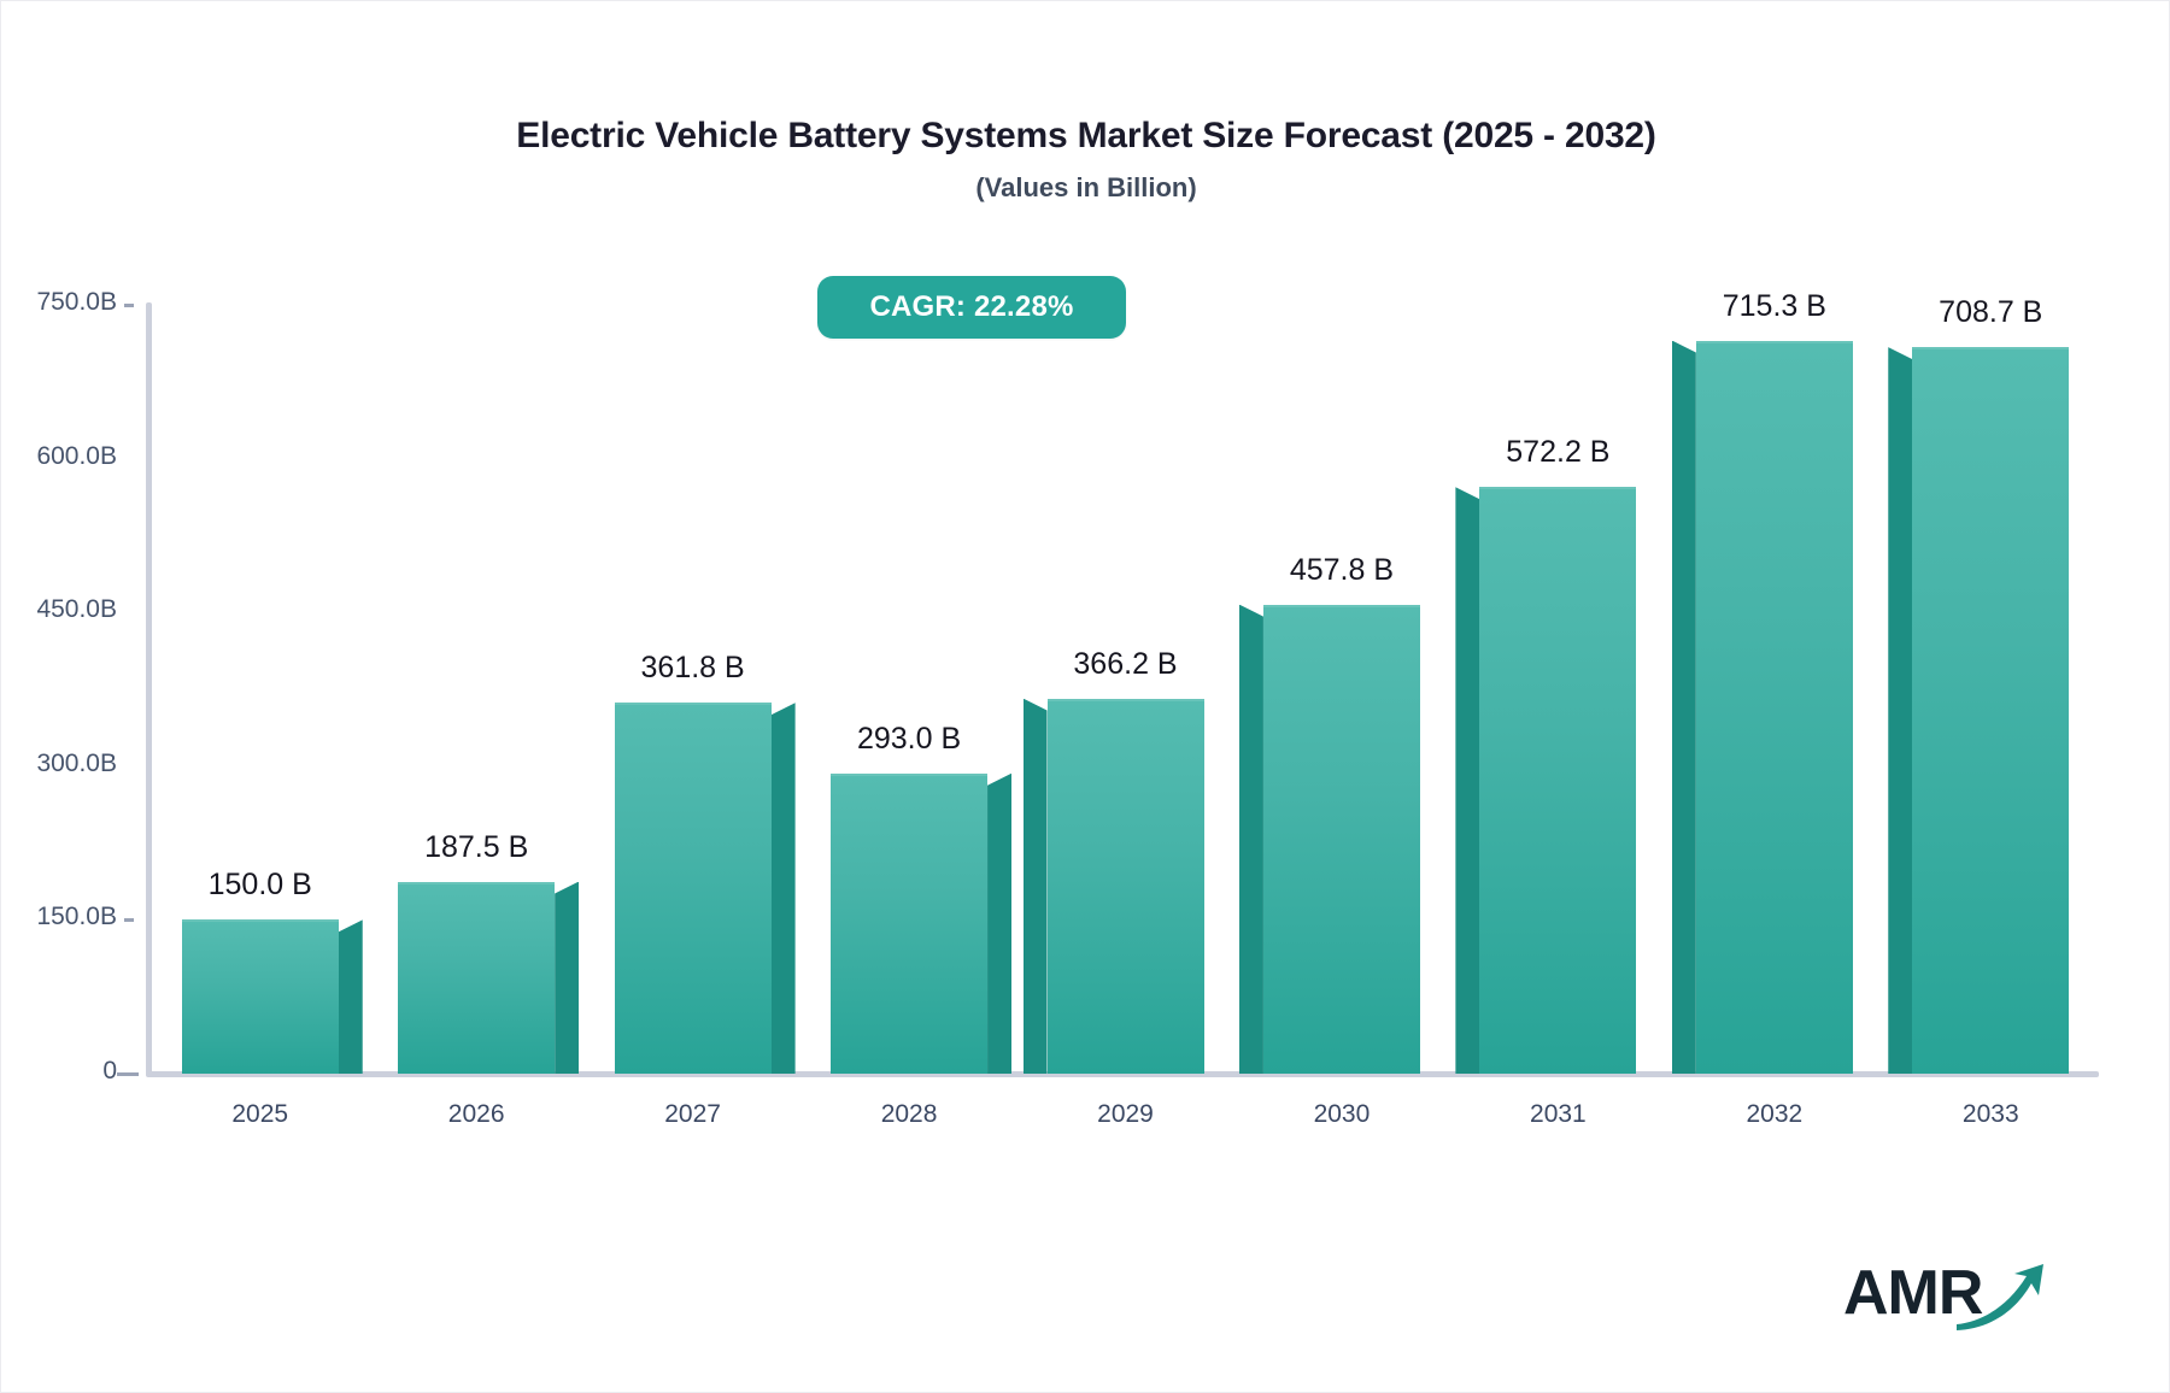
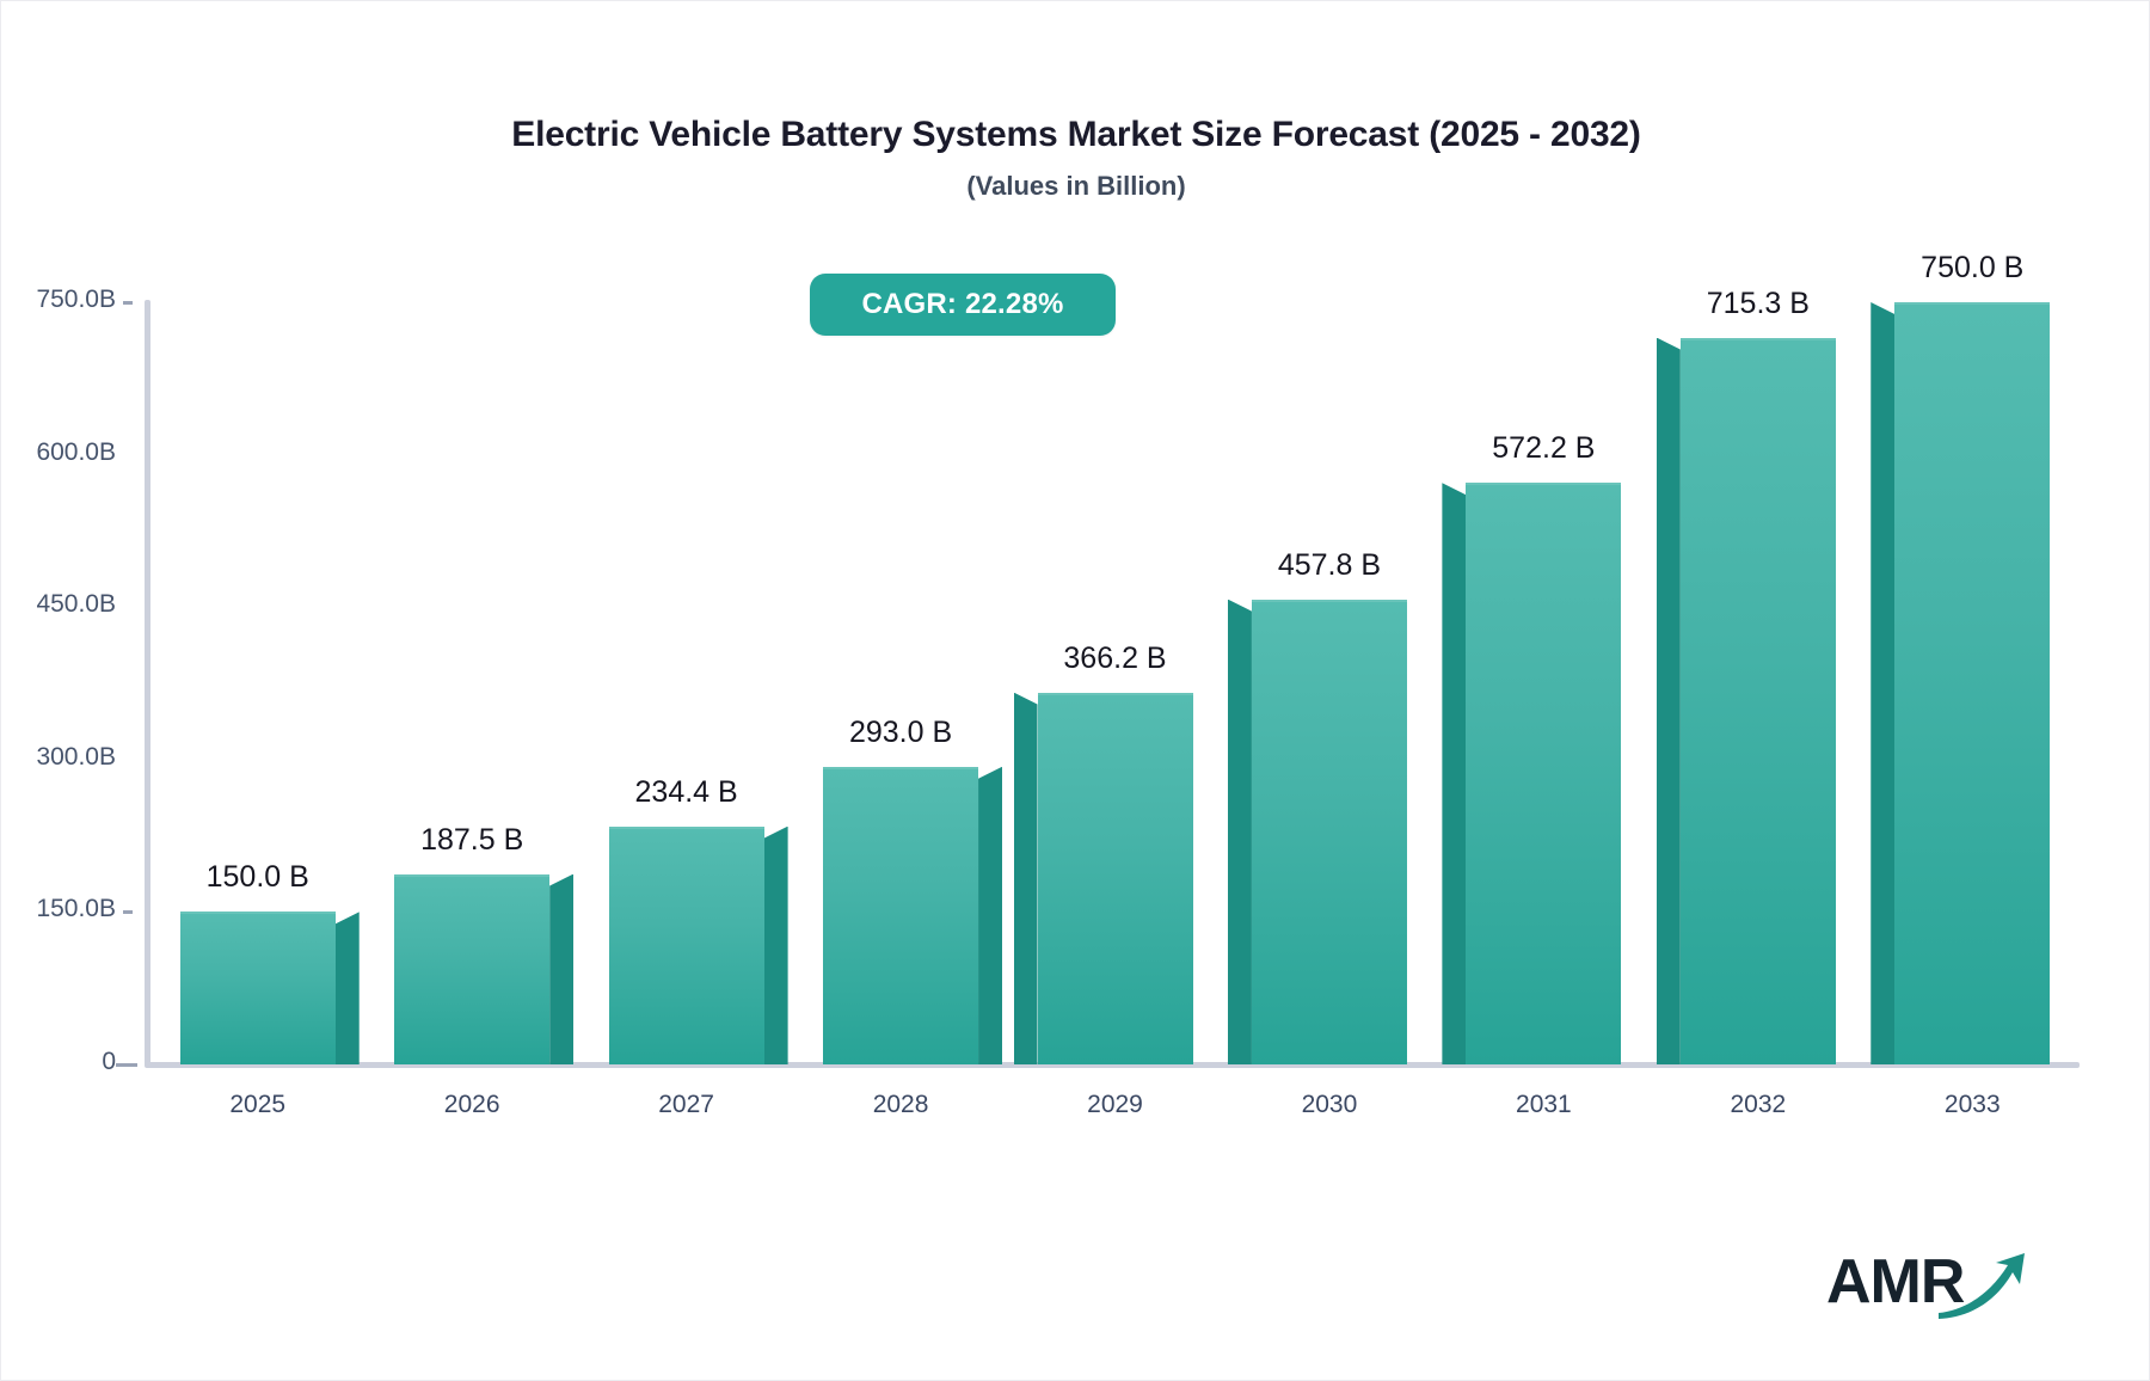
2027: 361.8 -> 234.4
2033: 708.7 -> 750.0
